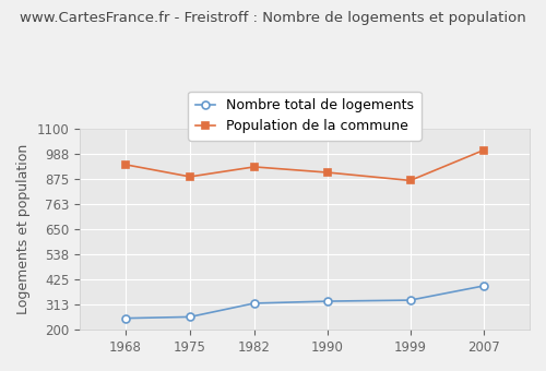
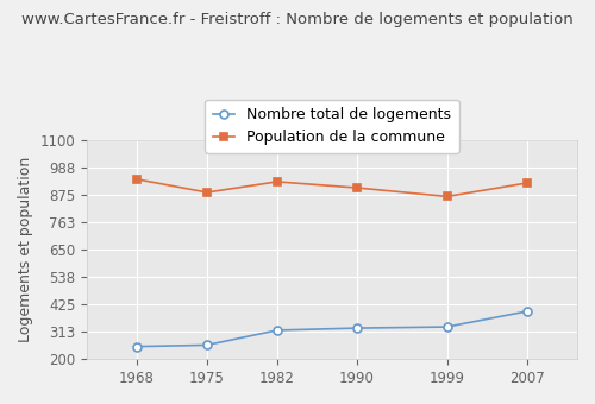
Population de la commune/2007: 1005 -> 925
